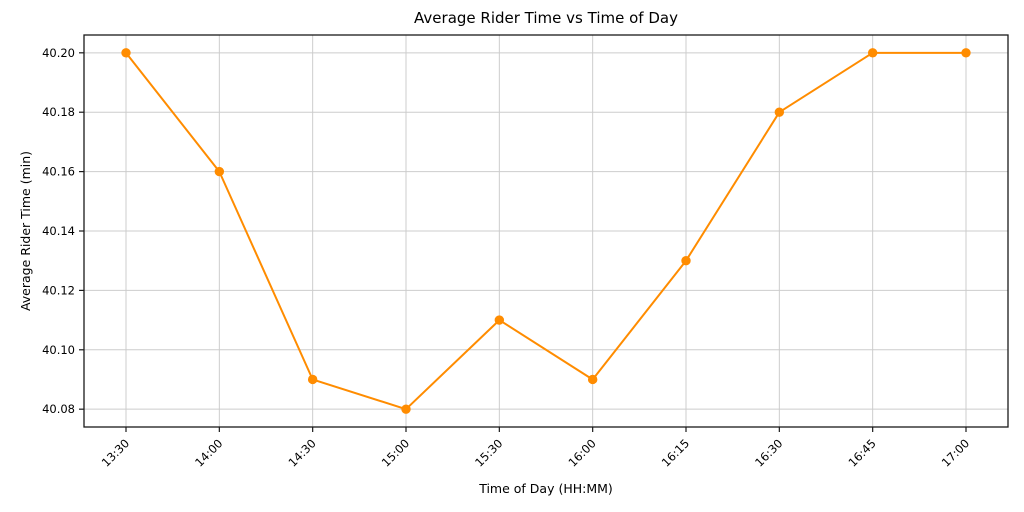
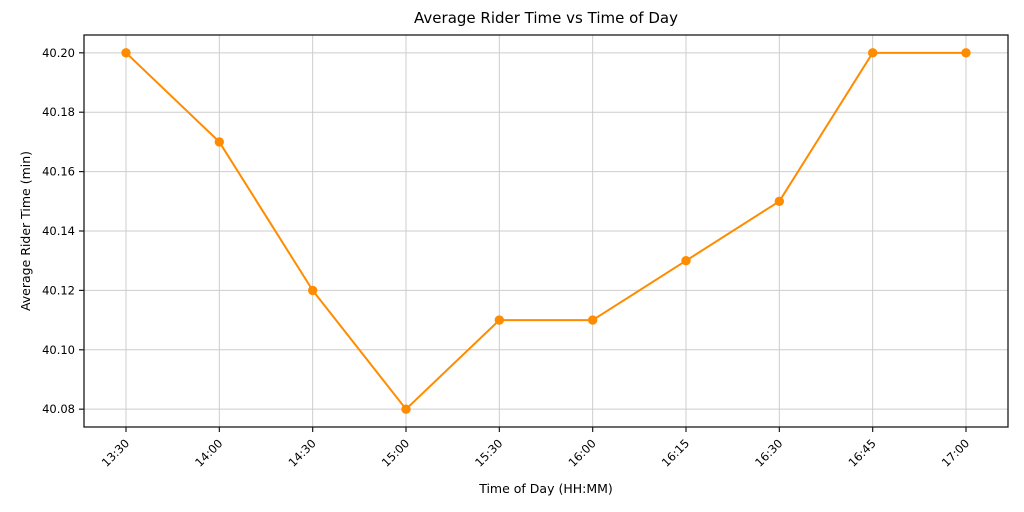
14:00: 40.16 -> 40.17
14:30: 40.09 -> 40.12
16:00: 40.09 -> 40.11
16:30: 40.18 -> 40.15
